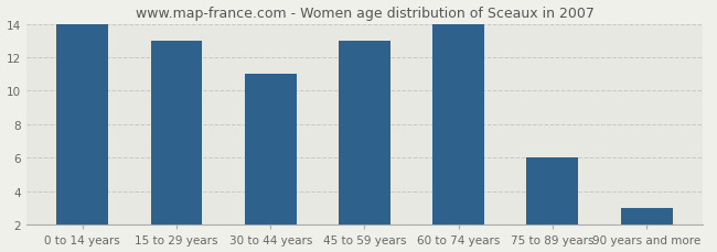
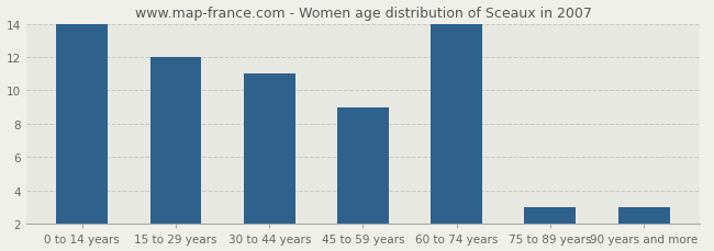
15 to 29 years: 13 -> 12
45 to 59 years: 13 -> 9
75 to 89 years: 6 -> 3
